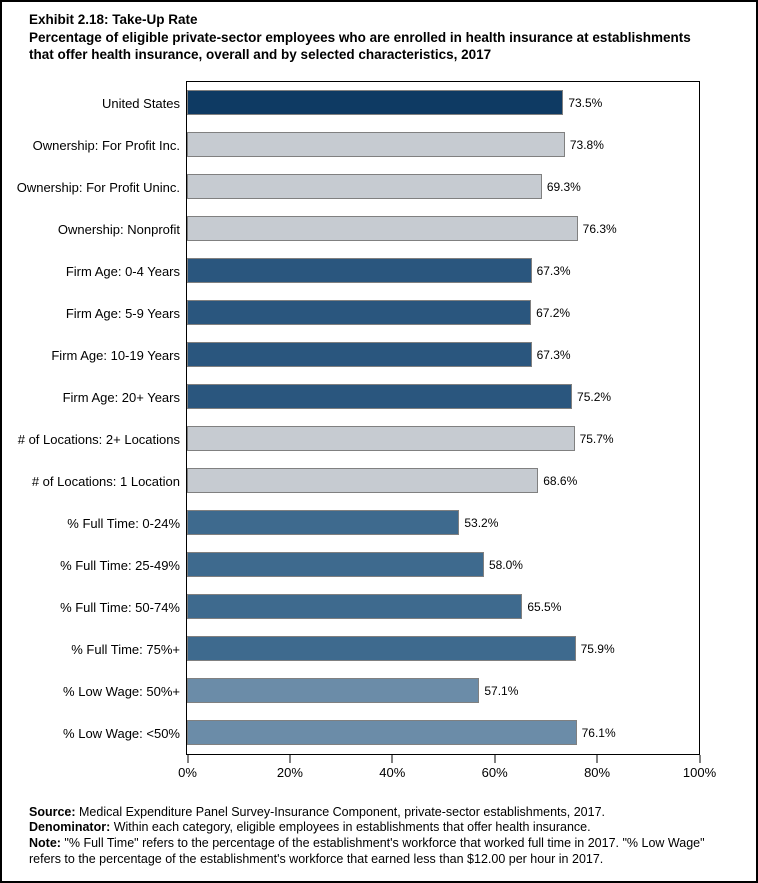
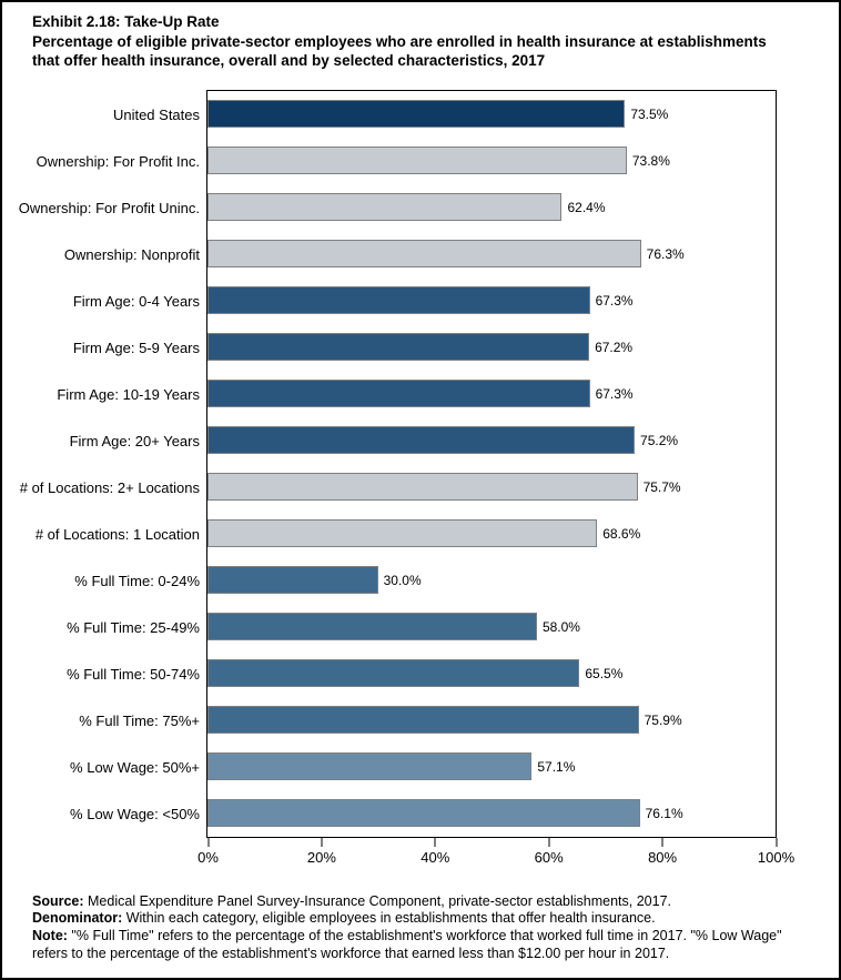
Ownership: For Profit Uninc.: 69.3% -> 62.4%
% Full Time: 0-24%: 53.2% -> 30.0%
